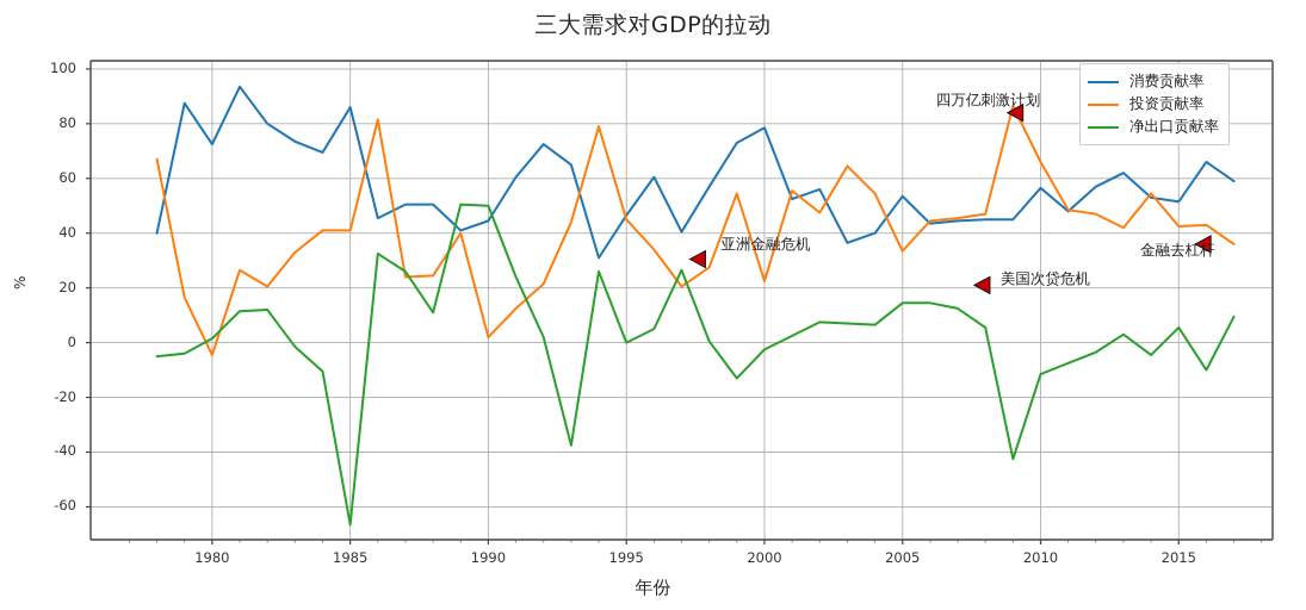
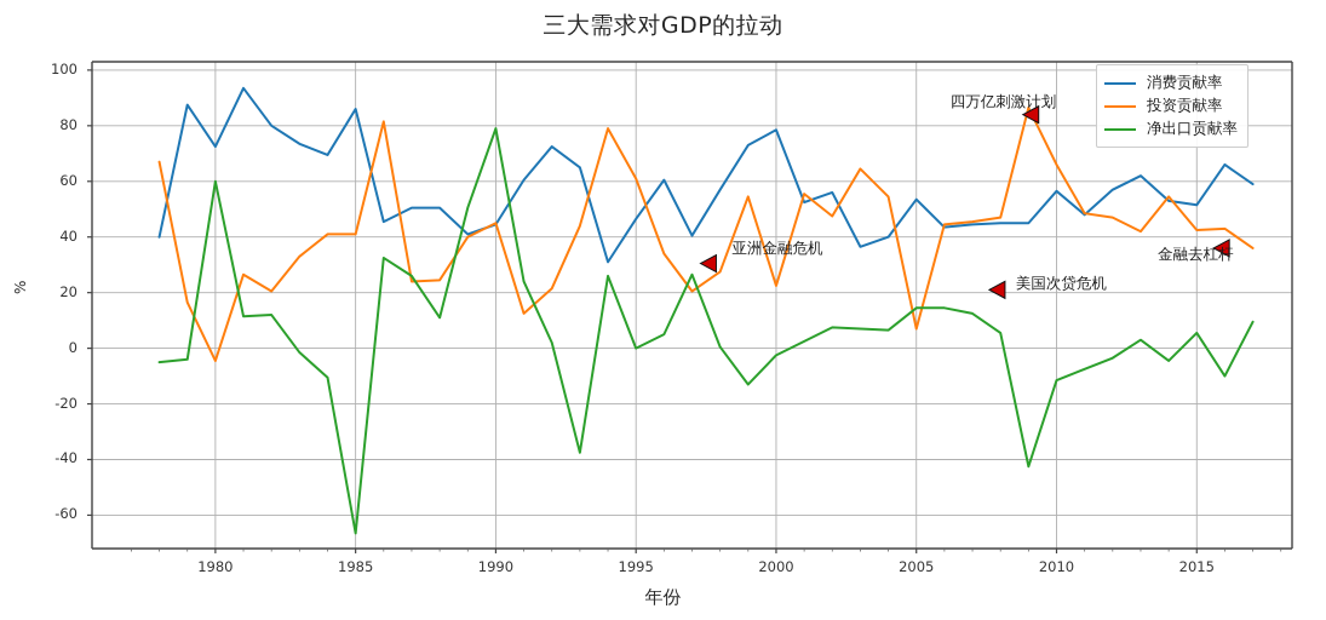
净出口贡献率/1980: 2 -> 60
投资贡献率/1990: 2 -> 45
净出口贡献率/1990: 50 -> 79
投资贡献率/1995: 45 -> 61
投资贡献率/2005: 34 -> 7
